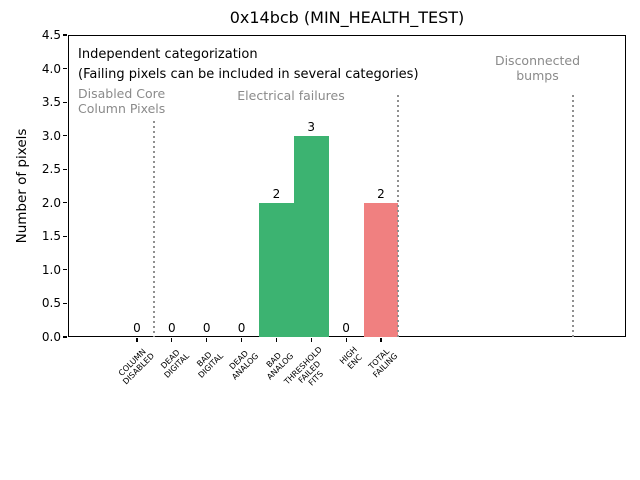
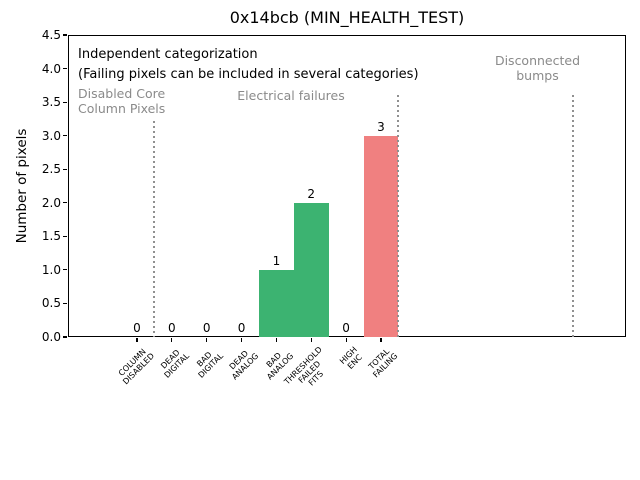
BAD ANALOG: 2 -> 1
THRESHOLD FAILED FITS: 3 -> 2
TOTAL FAILING: 2 -> 3
